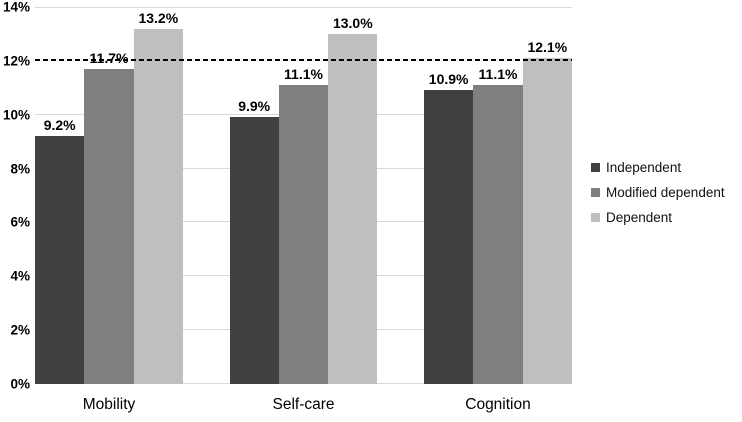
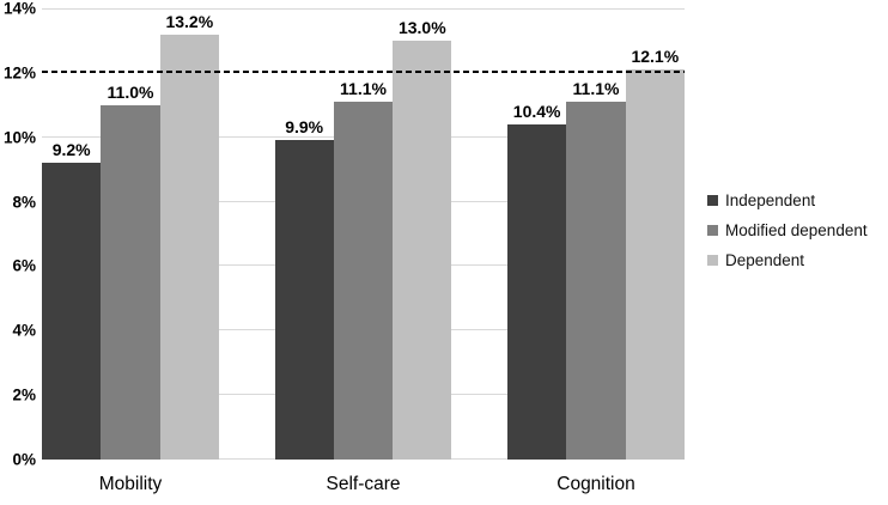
Modified dependent/Mobility: 11.7% -> 11.0%
Independent/Cognition: 10.9% -> 10.4%
